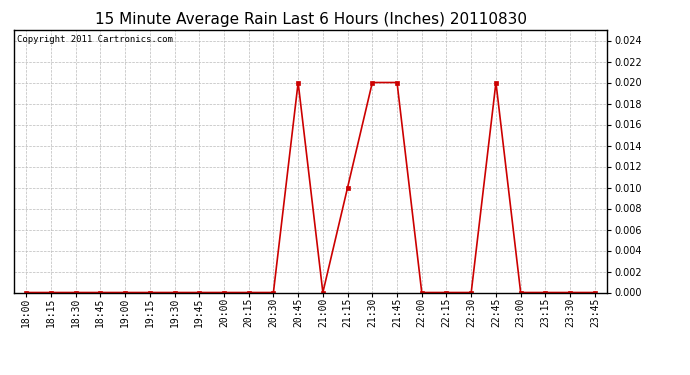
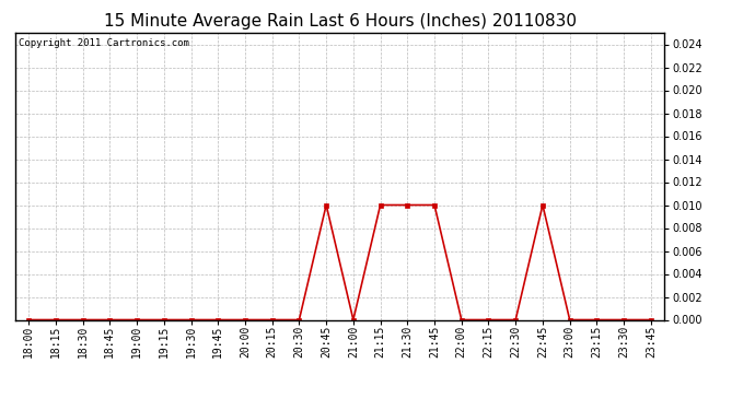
20:45: 0.02 -> 0.01
21:30: 0.02 -> 0.01
21:45: 0.02 -> 0.01
22:45: 0.02 -> 0.01
